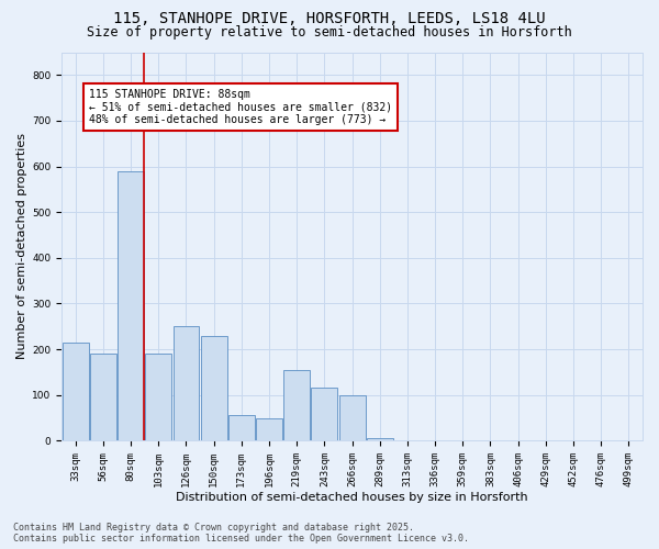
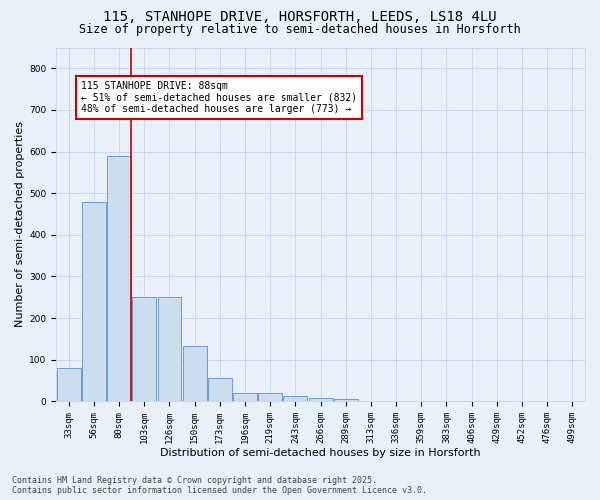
33sqm: 215 -> 80
56sqm: 190 -> 480
103sqm: 190 -> 250
150sqm: 230 -> 133
196sqm: 50 -> 20
219sqm: 155 -> 20
243sqm: 115 -> 13
266sqm: 100 -> 8
